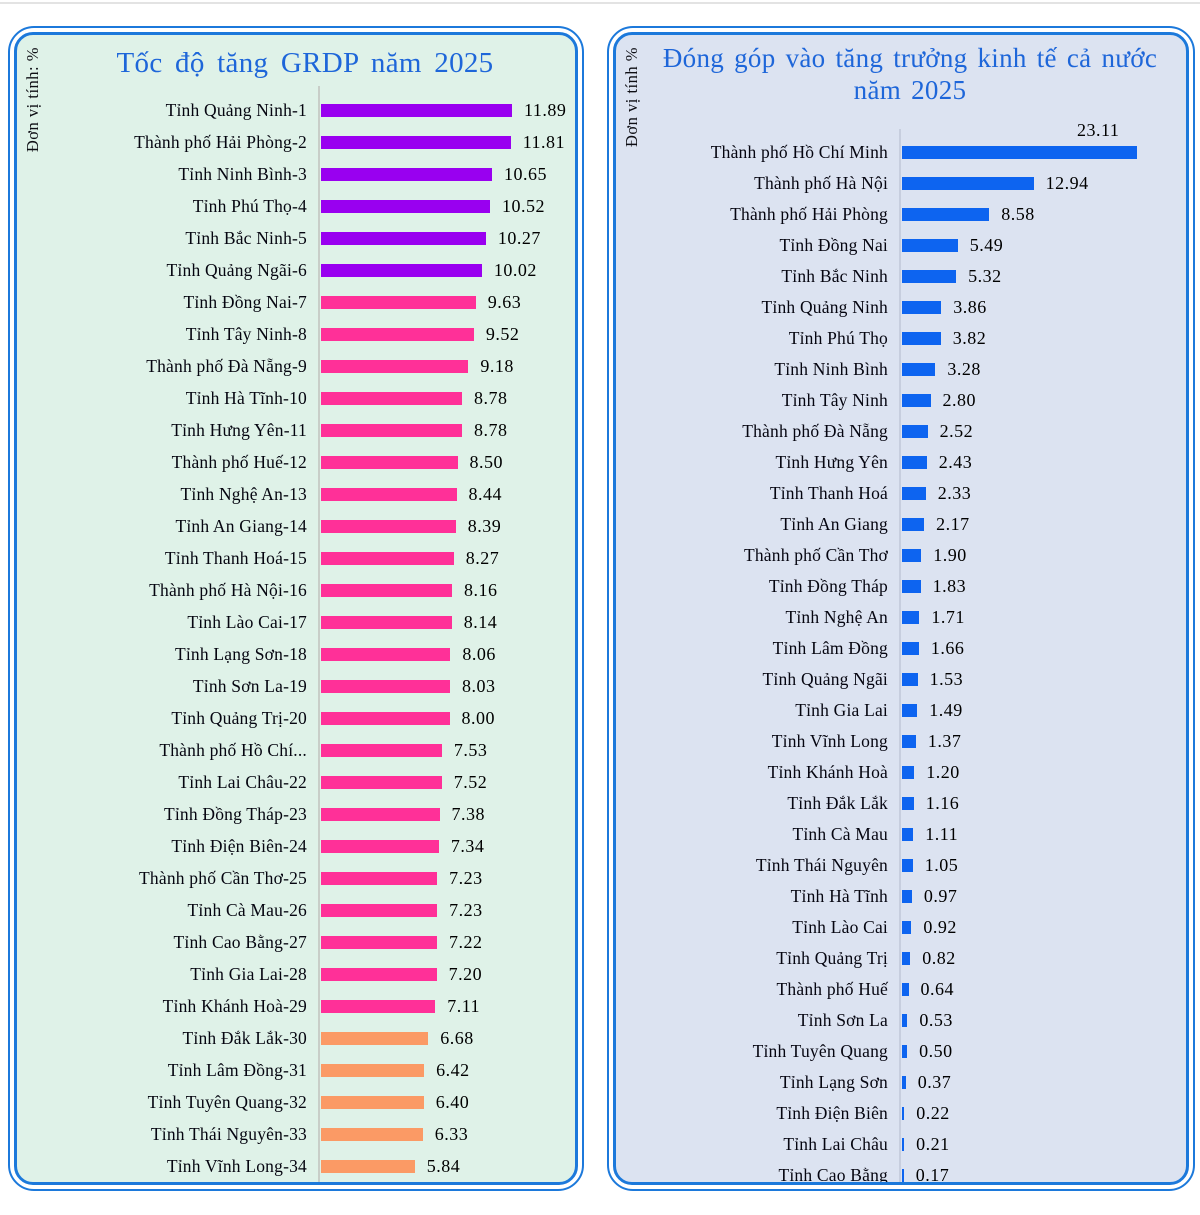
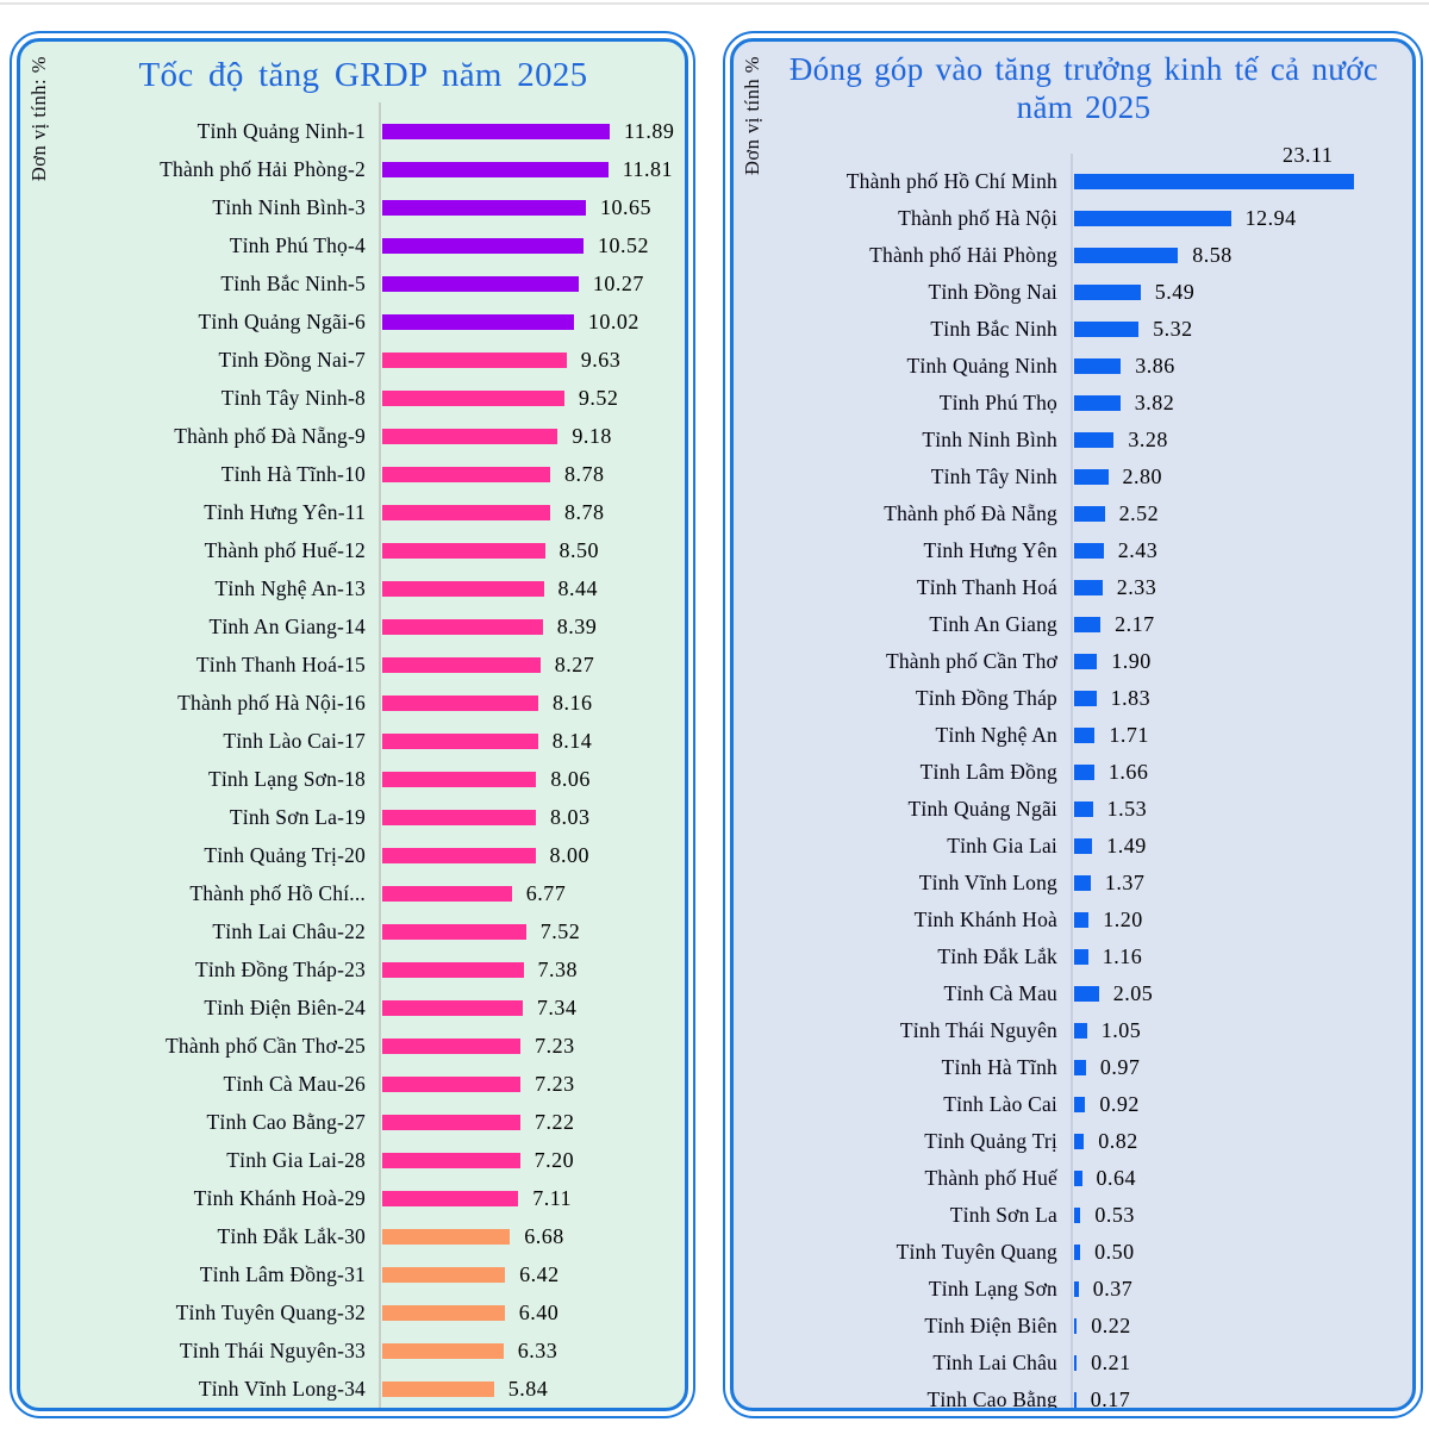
Tốc độ tăng GRDP năm 2025/Thành phố Hồ Chí...: 7.53 -> 6.77
Đóng góp vào tăng trưởng kinh tế cả nước năm 2025/Tỉnh Cà Mau: 1.11 -> 2.05
